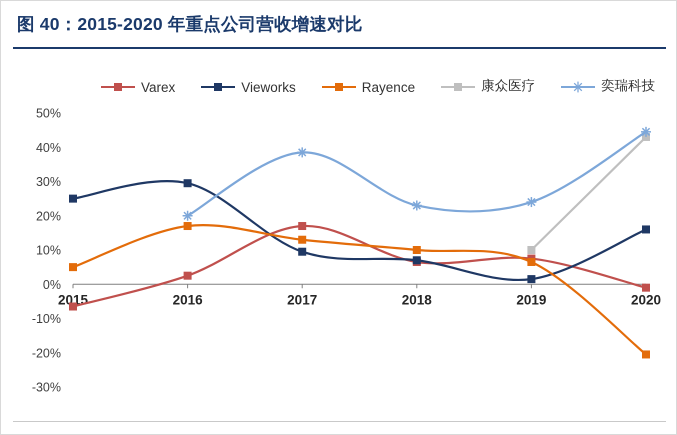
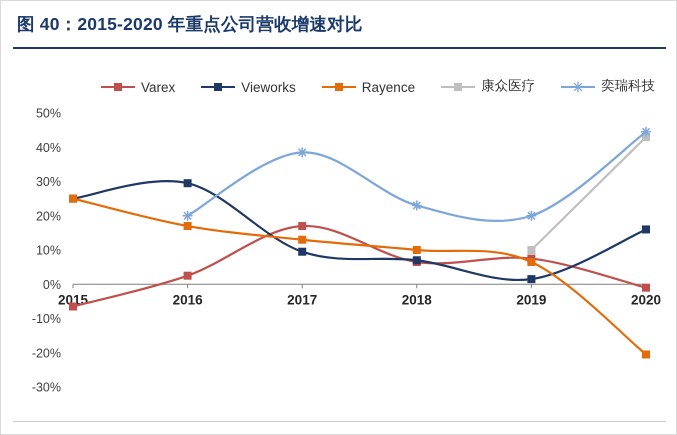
Rayence/2015: 5% -> 25%
奕瑞科技/2019: 24% -> 20%
